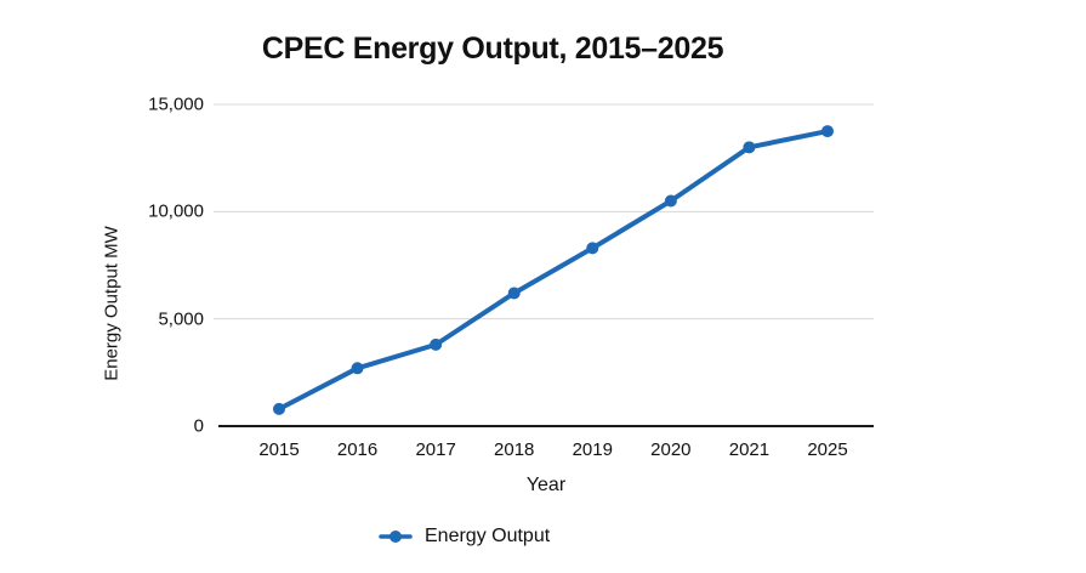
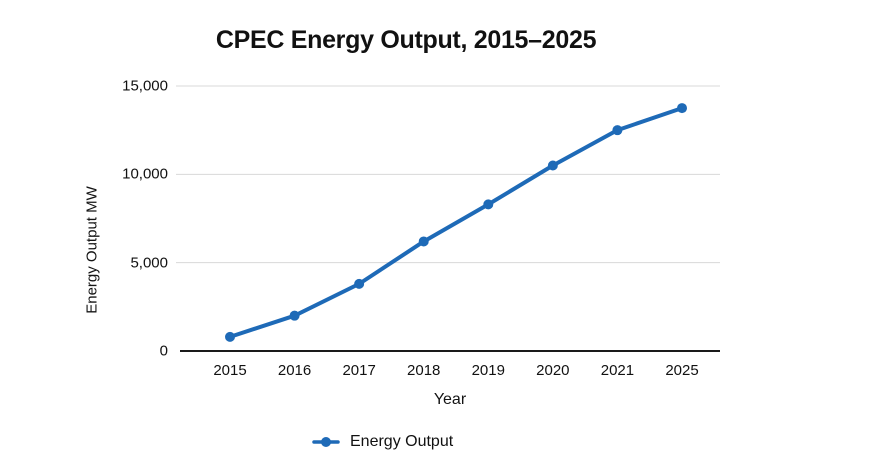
2016: 2700 -> 2000
2021: 13000 -> 12500
